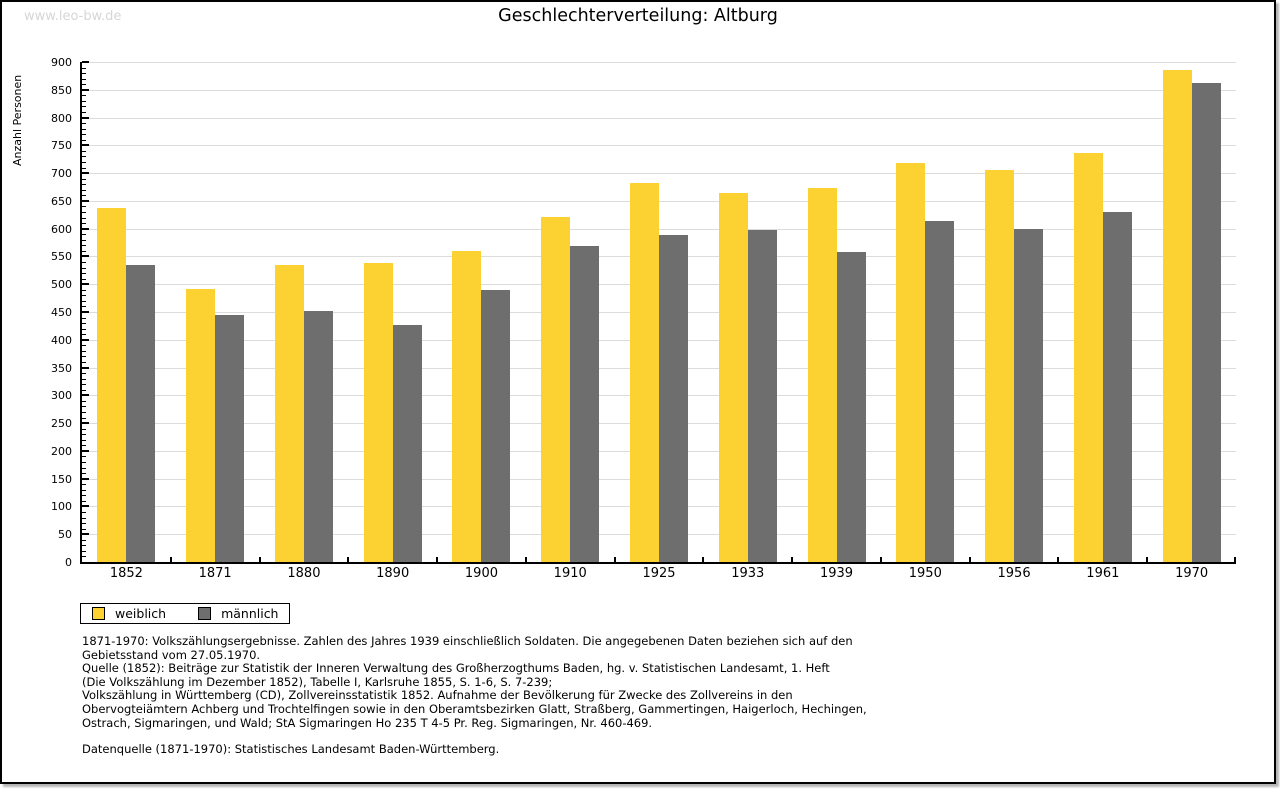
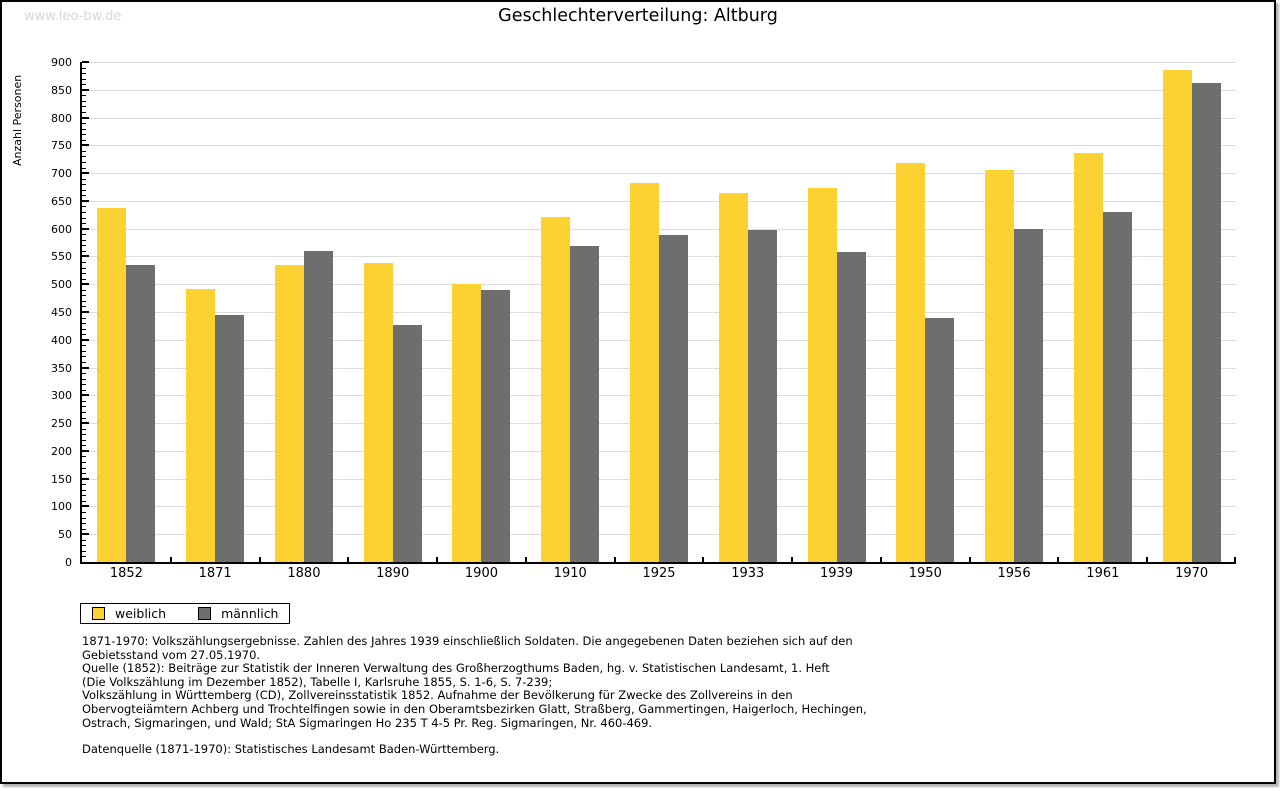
männlich/1880: 450 -> 560
weiblich/1900: 560 -> 500
männlich/1950: 610 -> 440
